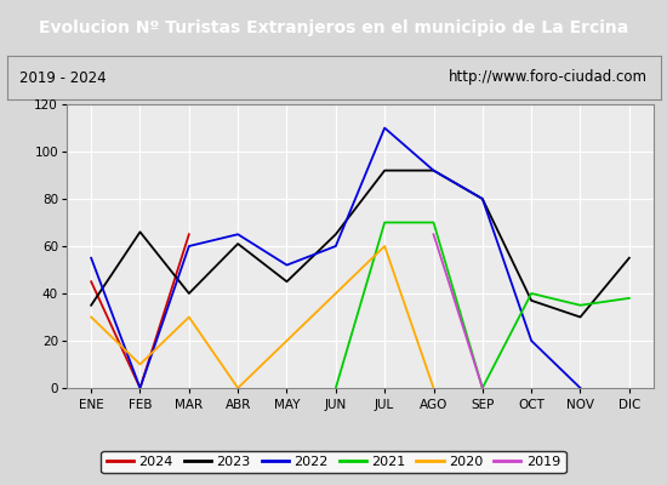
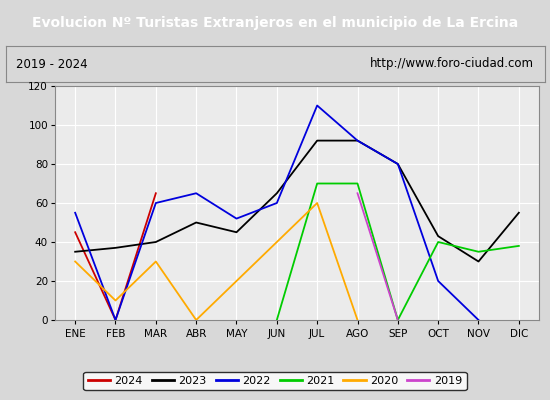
2023/FEB: 66 -> 37
2023/ABR: 61 -> 50
2023/OCT: 37 -> 43
